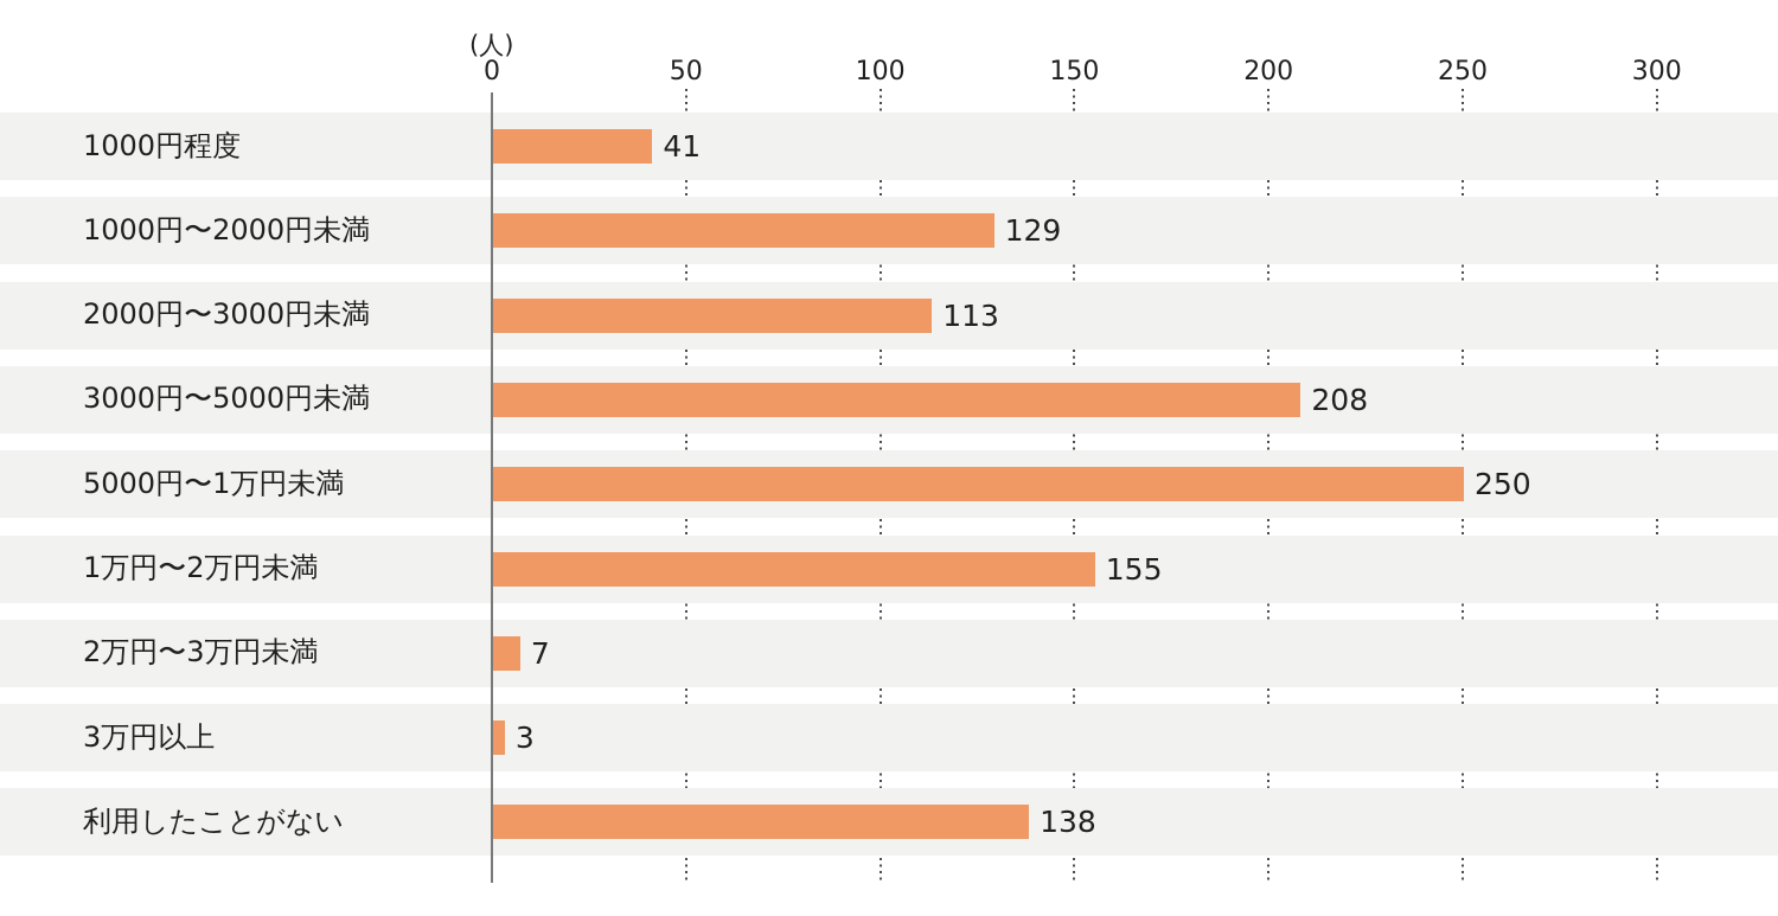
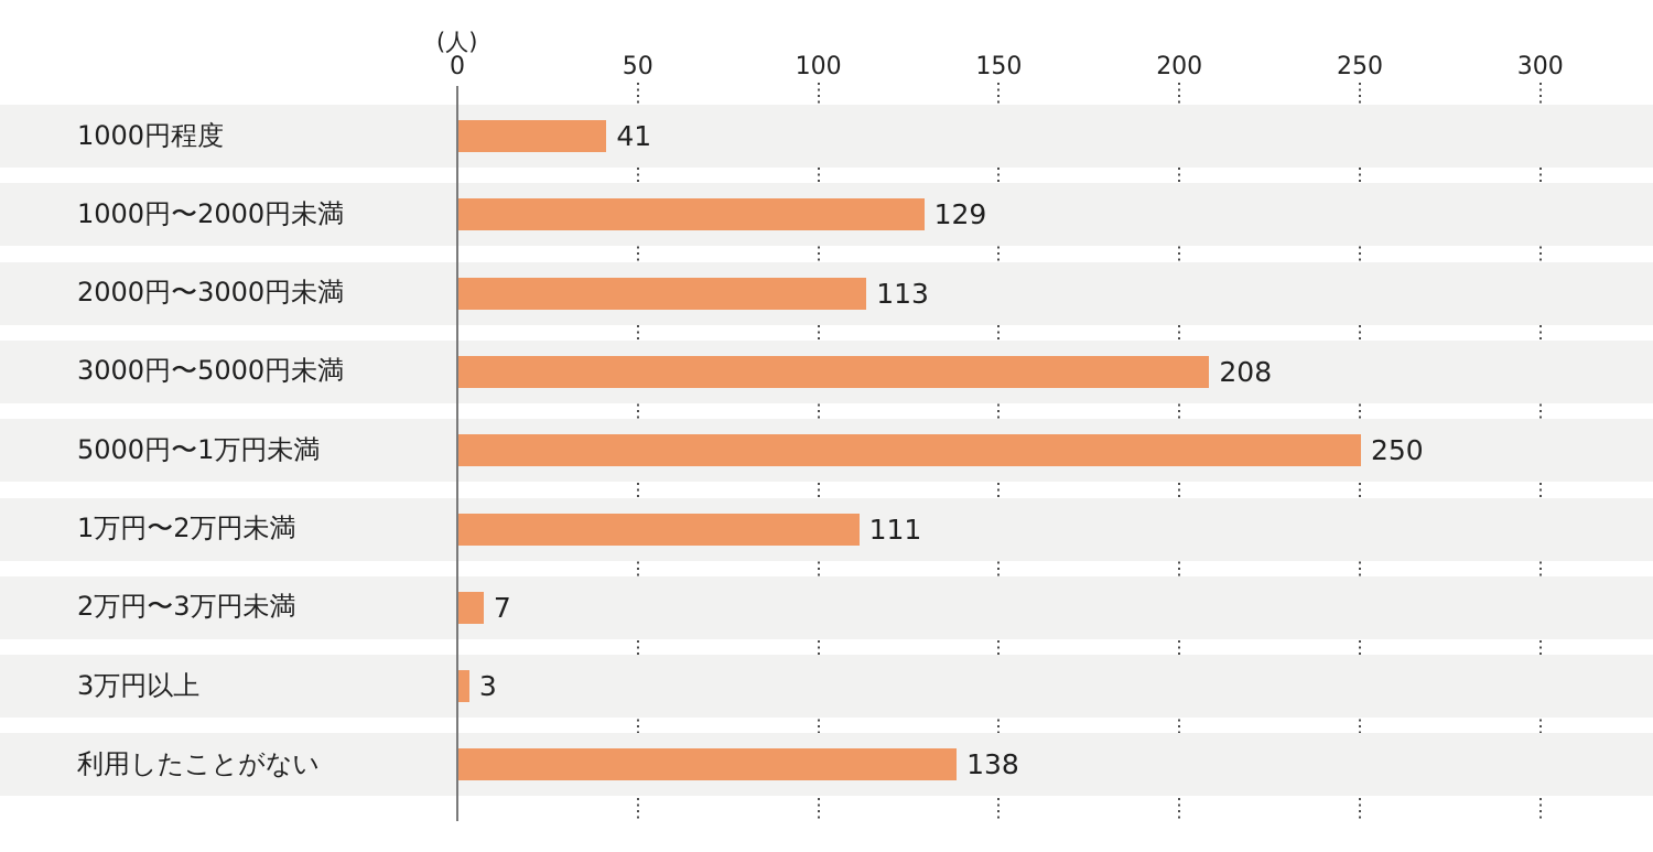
1万円〜2万円未満: 155 -> 111
